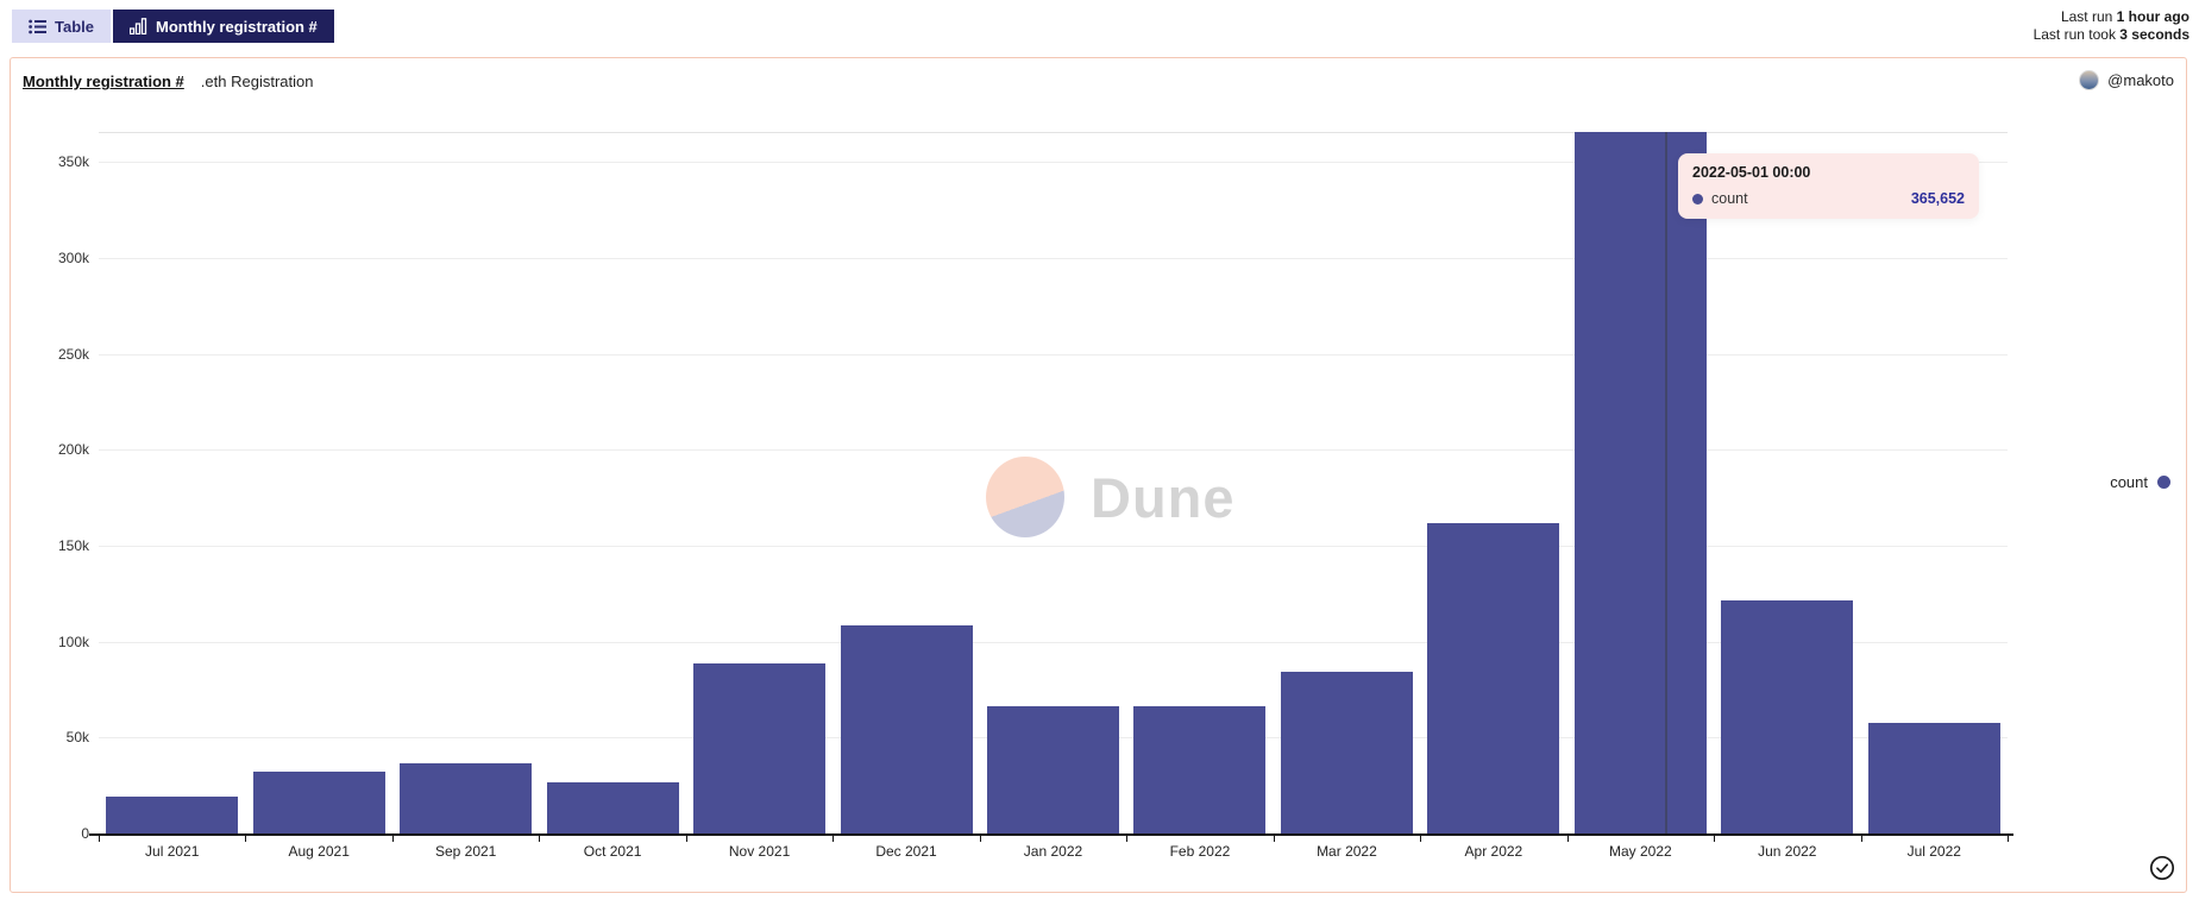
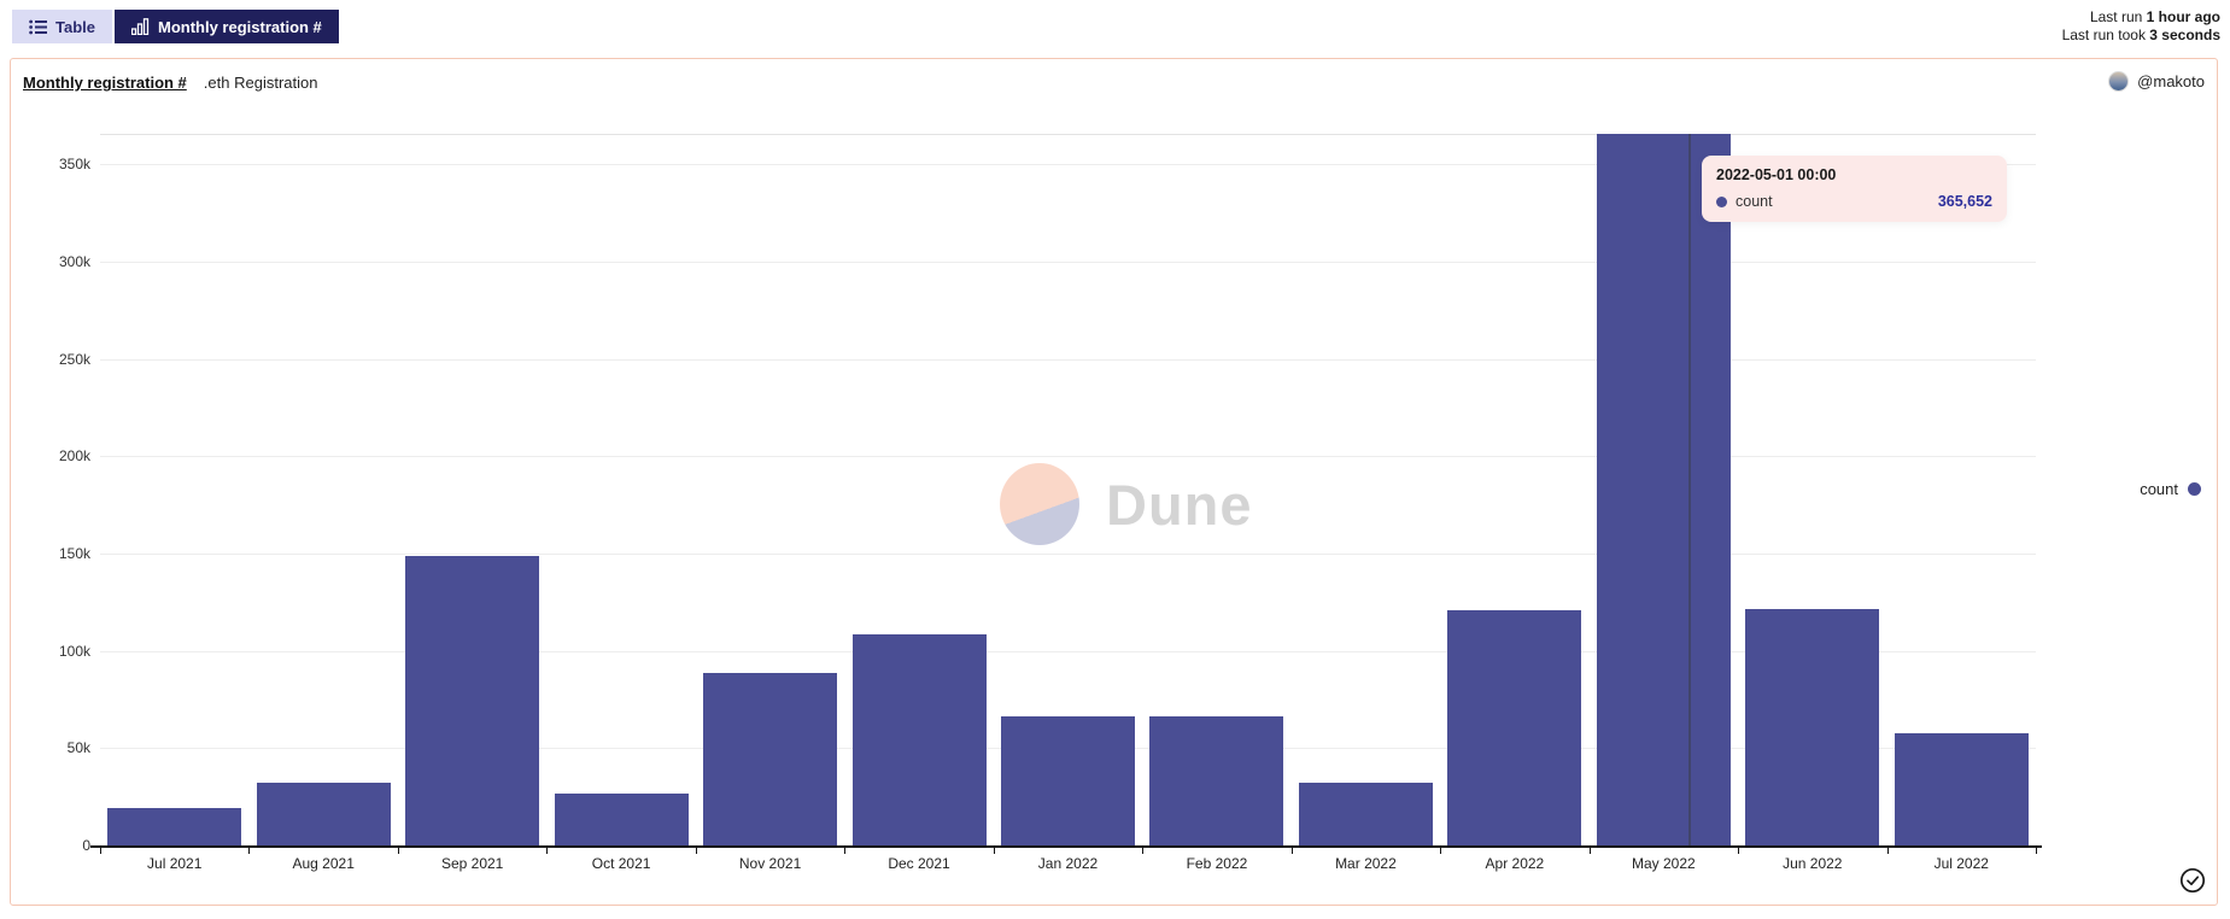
Sep 2021: 37k -> 149k
Mar 2022: 84k -> 32k
Apr 2022: 162k -> 121k
